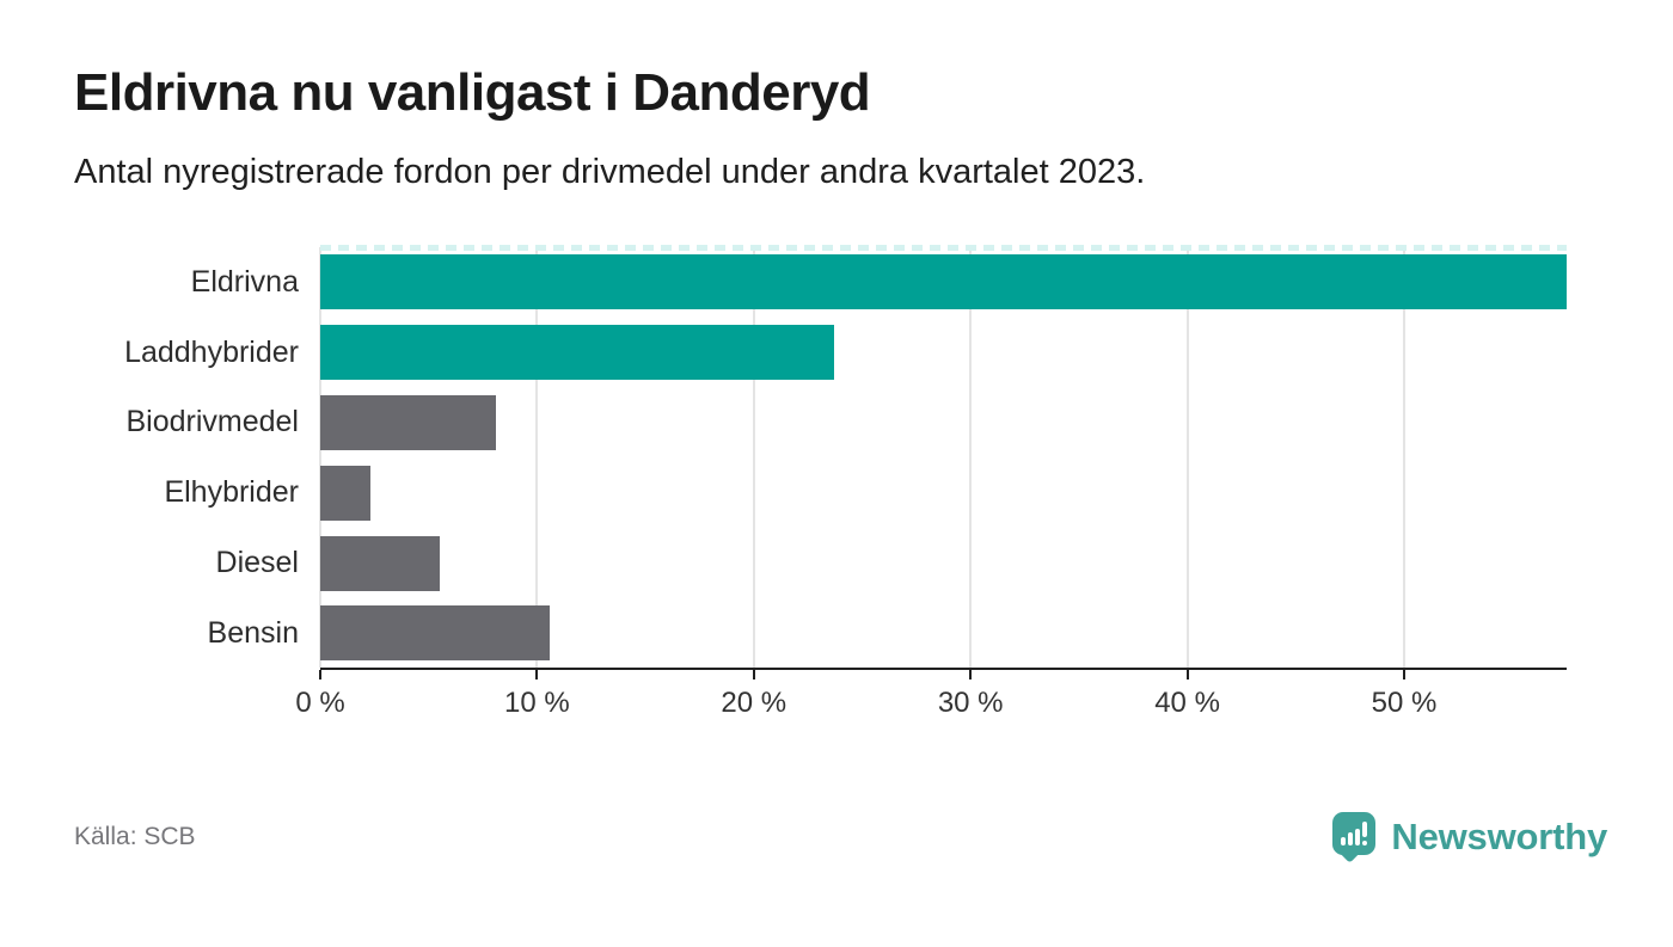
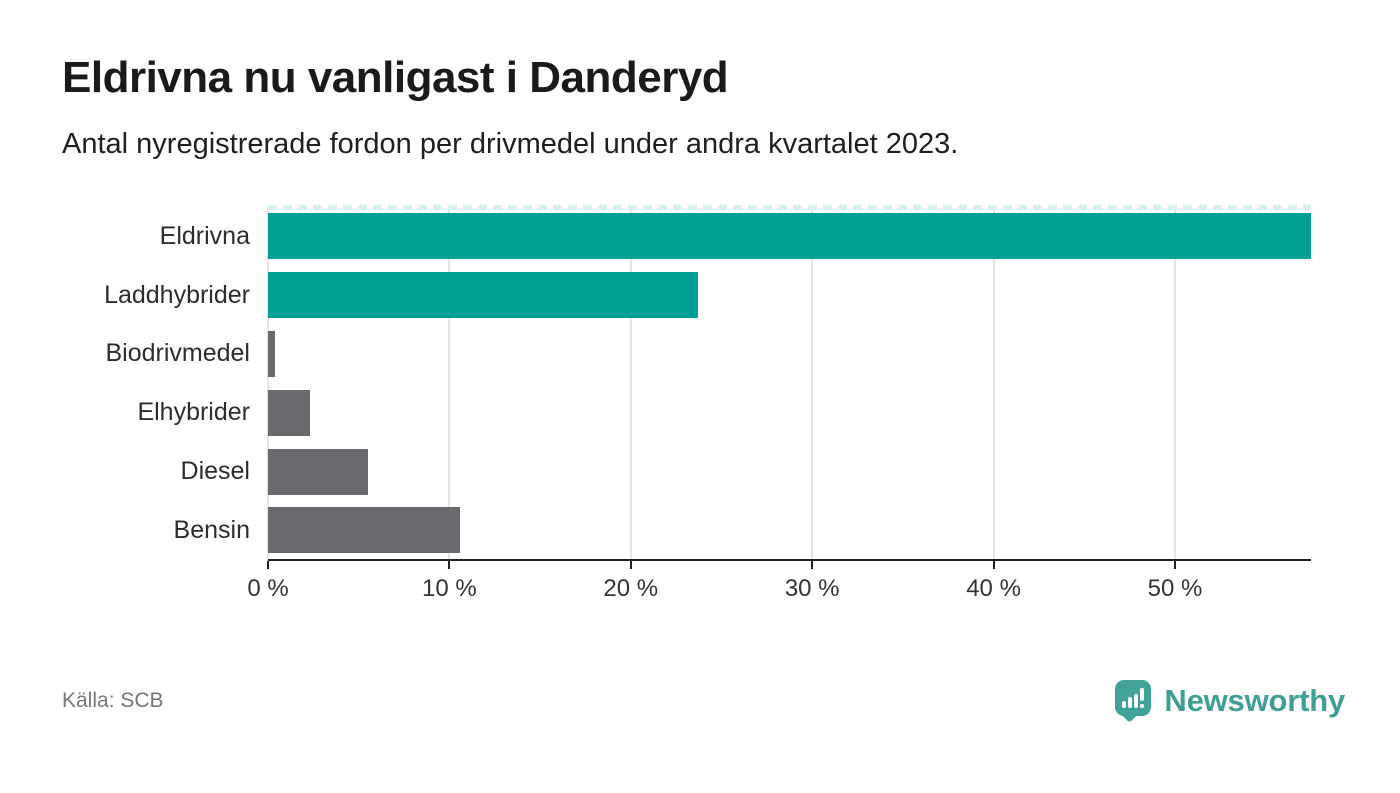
Biodrivmedel: 8.1% -> 0.4%
